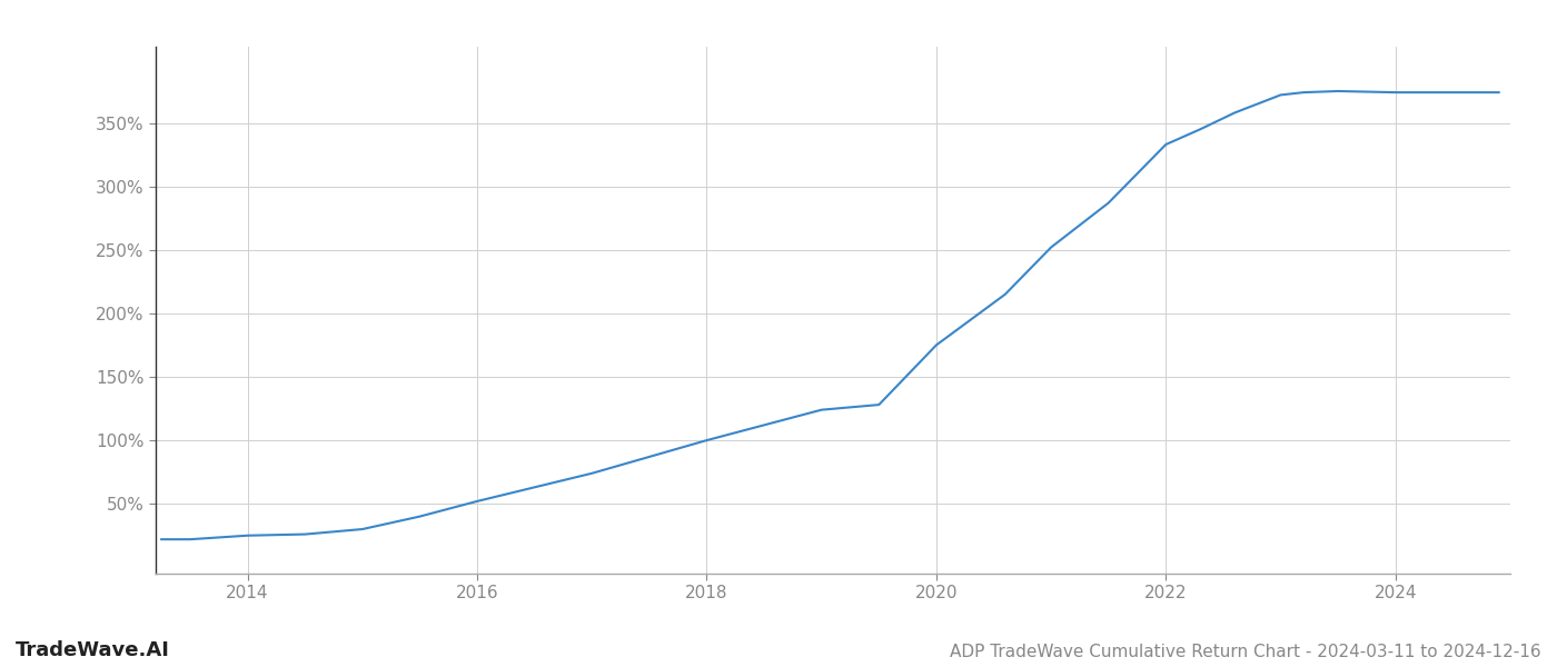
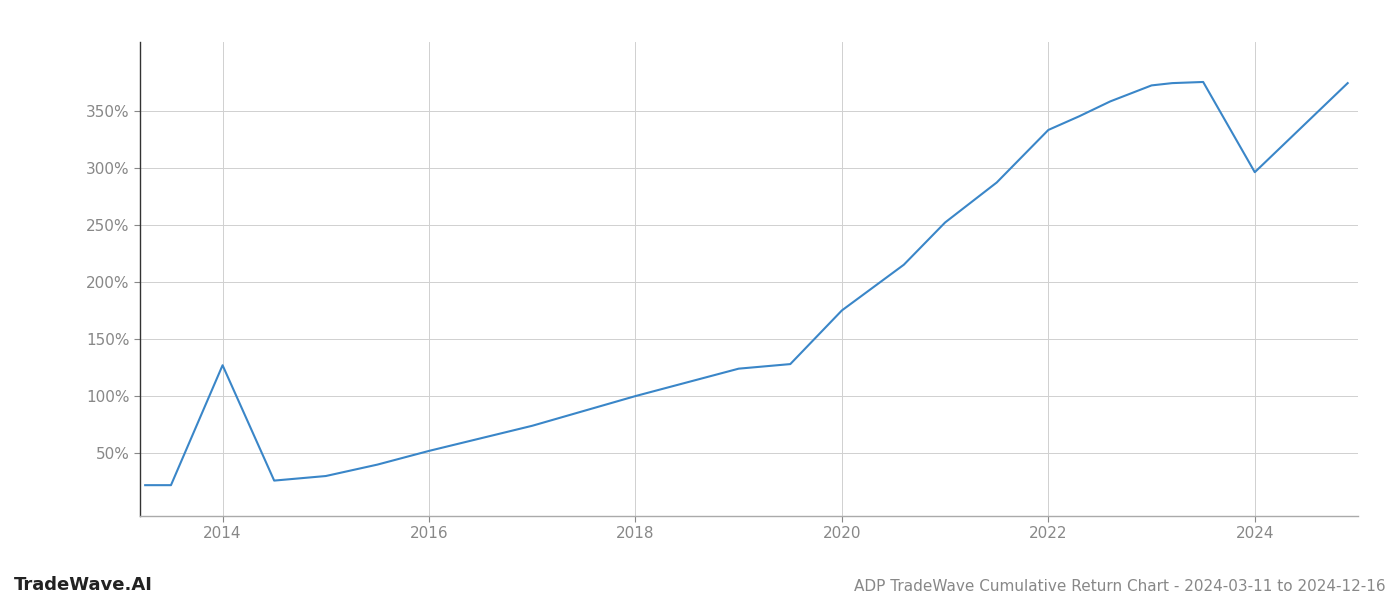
2014: 25% -> 127%
2024: 374% -> 296%
